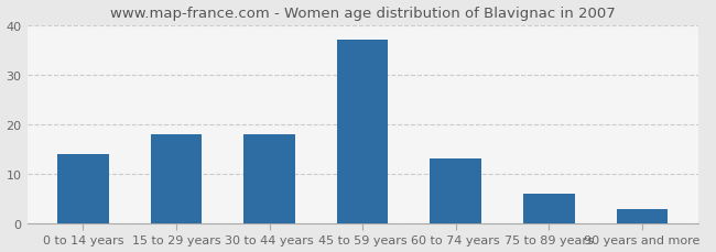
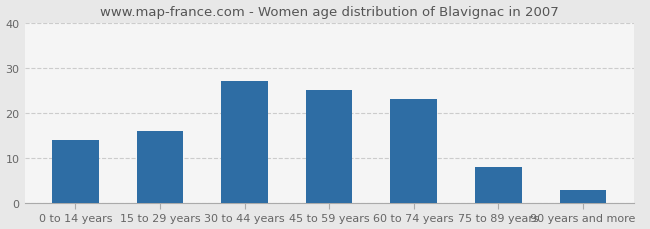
15 to 29 years: 18 -> 16
30 to 44 years: 18 -> 27
45 to 59 years: 37 -> 25
60 to 74 years: 13 -> 23
75 to 89 years: 6 -> 8
